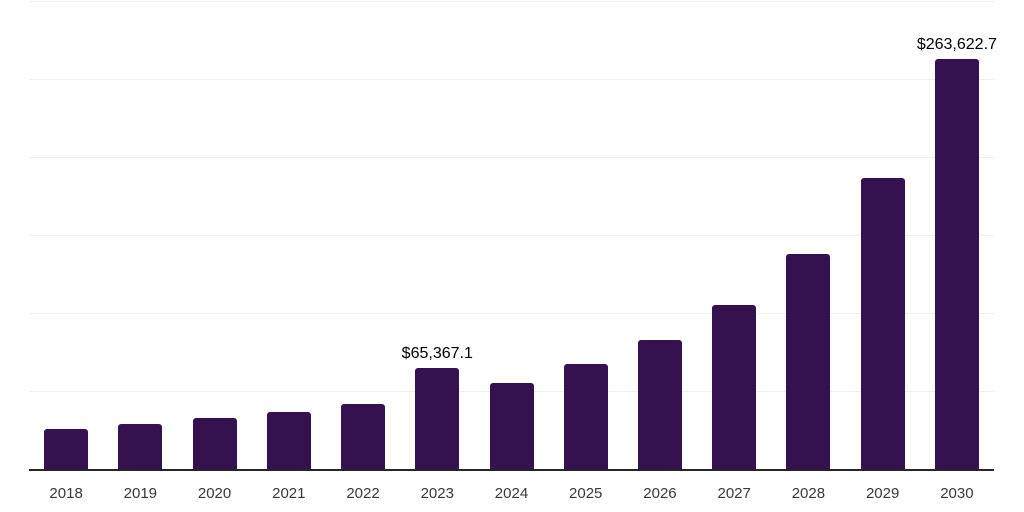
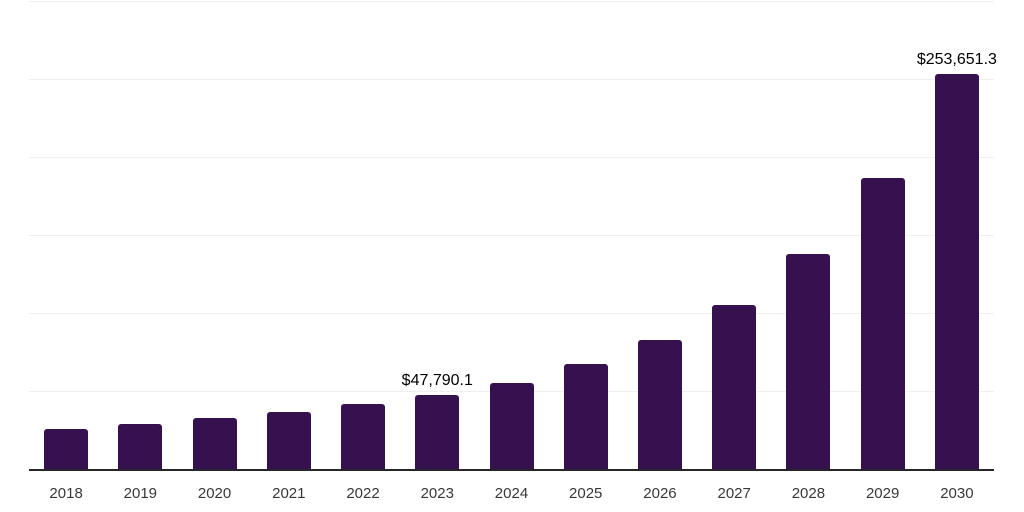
2023: $65,367.1 -> $47,790.1
2030: $263,622.7 -> $253,651.3
